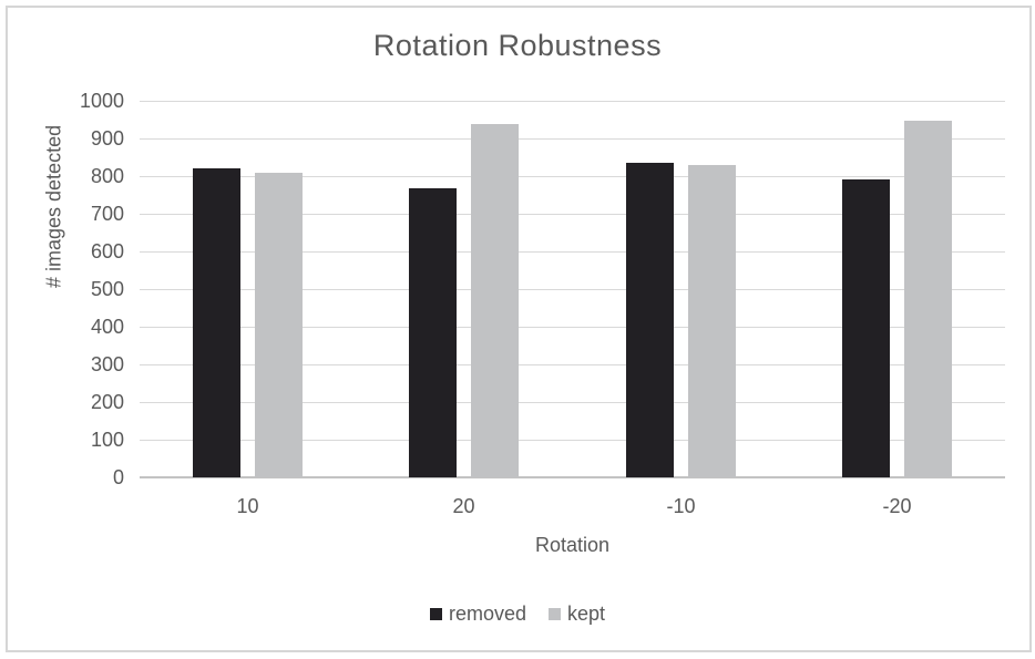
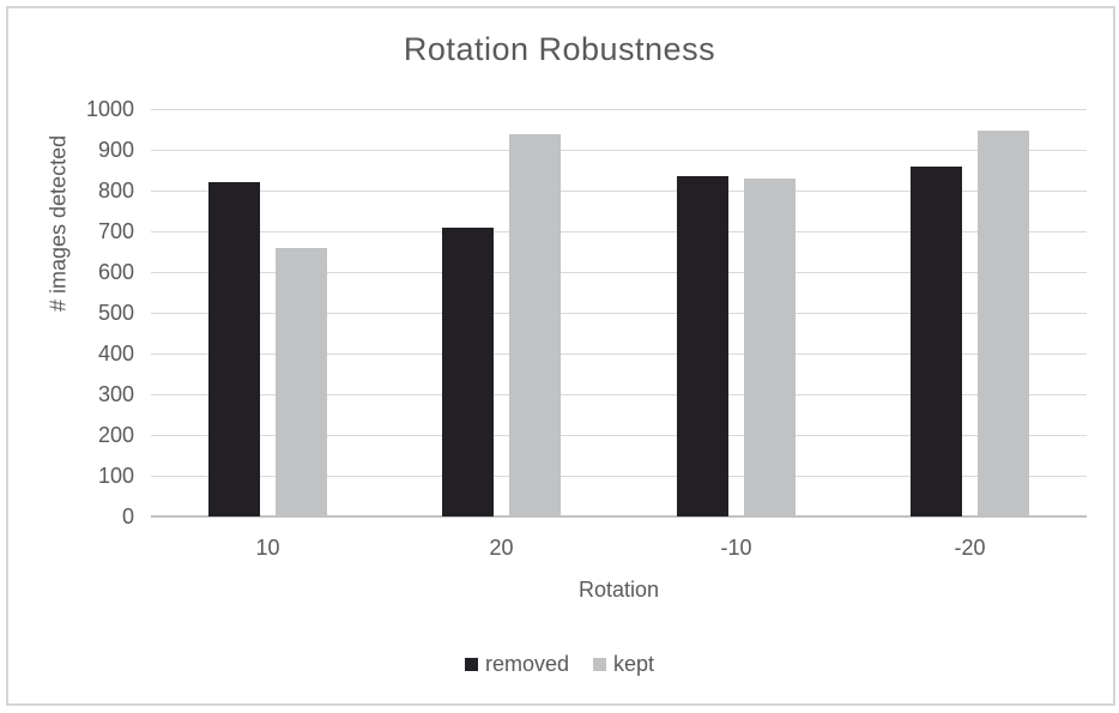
kept/10: 810 -> 660
removed/20: 770 -> 710
removed/-20: 790 -> 860
